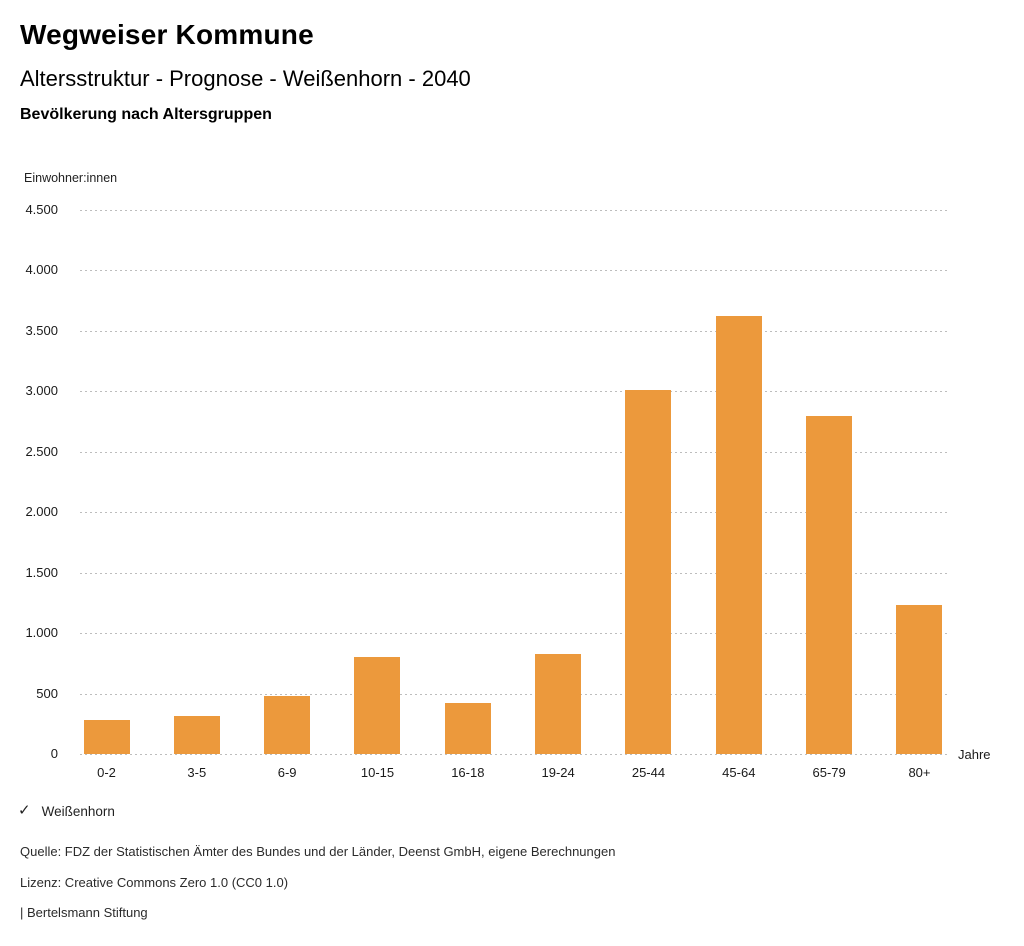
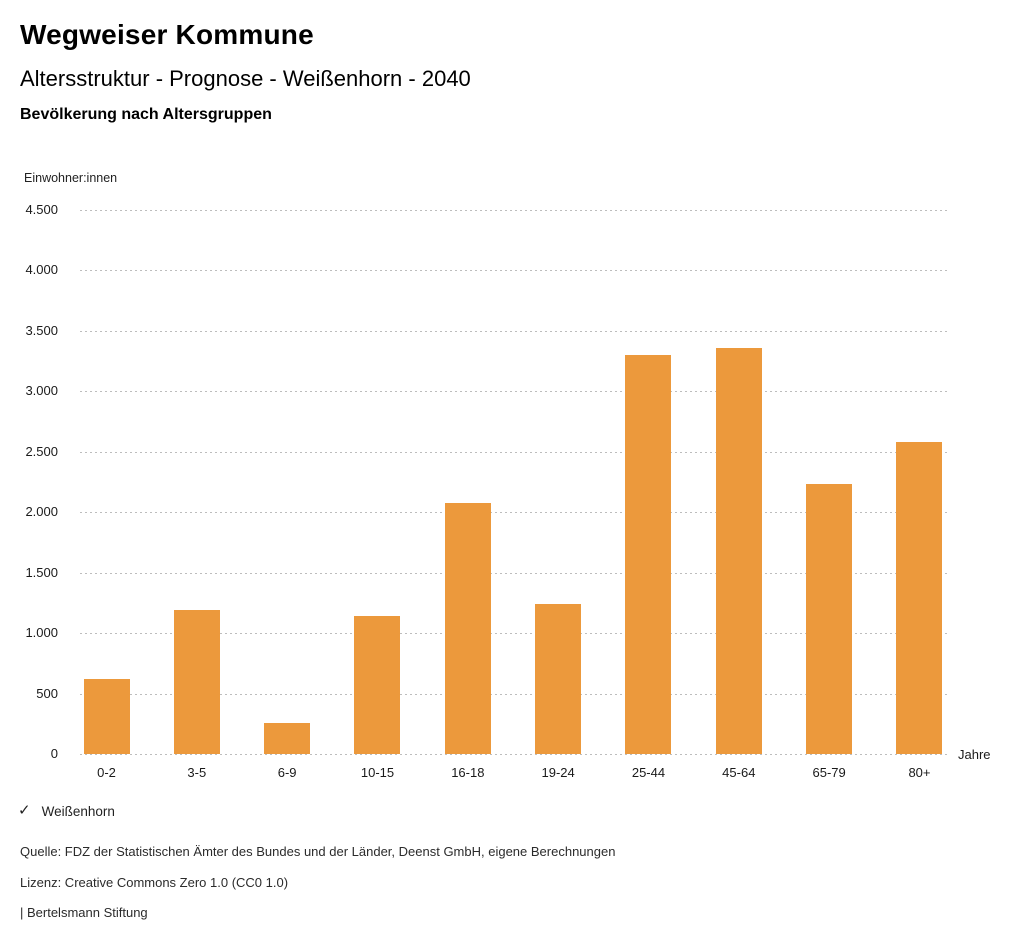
0-2: 280 -> 620
3-5: 320 -> 1190
6-9: 480 -> 260
10-15: 800 -> 1140
16-18: 420 -> 2080
19-24: 830 -> 1240
25-44: 3020 -> 3300
45-64: 3620 -> 3360
65-79: 2800 -> 2230
80+: 1230 -> 2580
